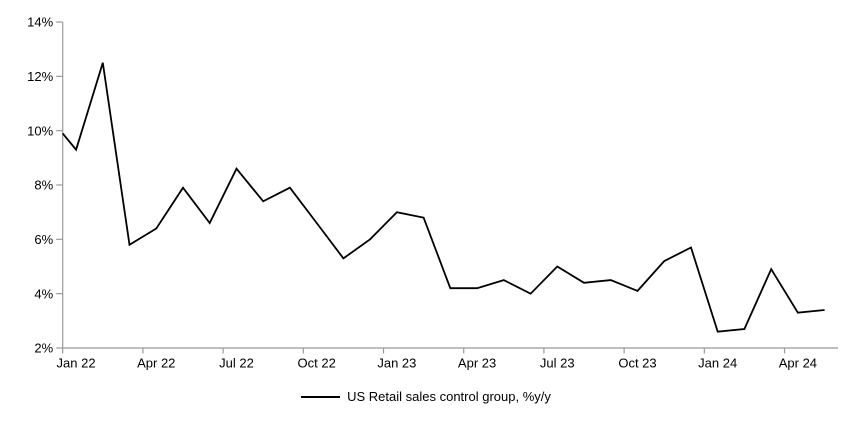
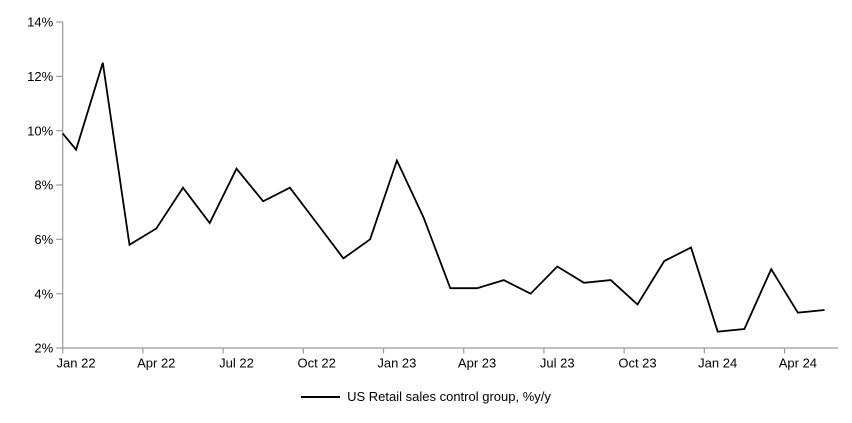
Jan 23: 7.0% -> 8.9%
Oct 23: 4.1% -> 3.6%
